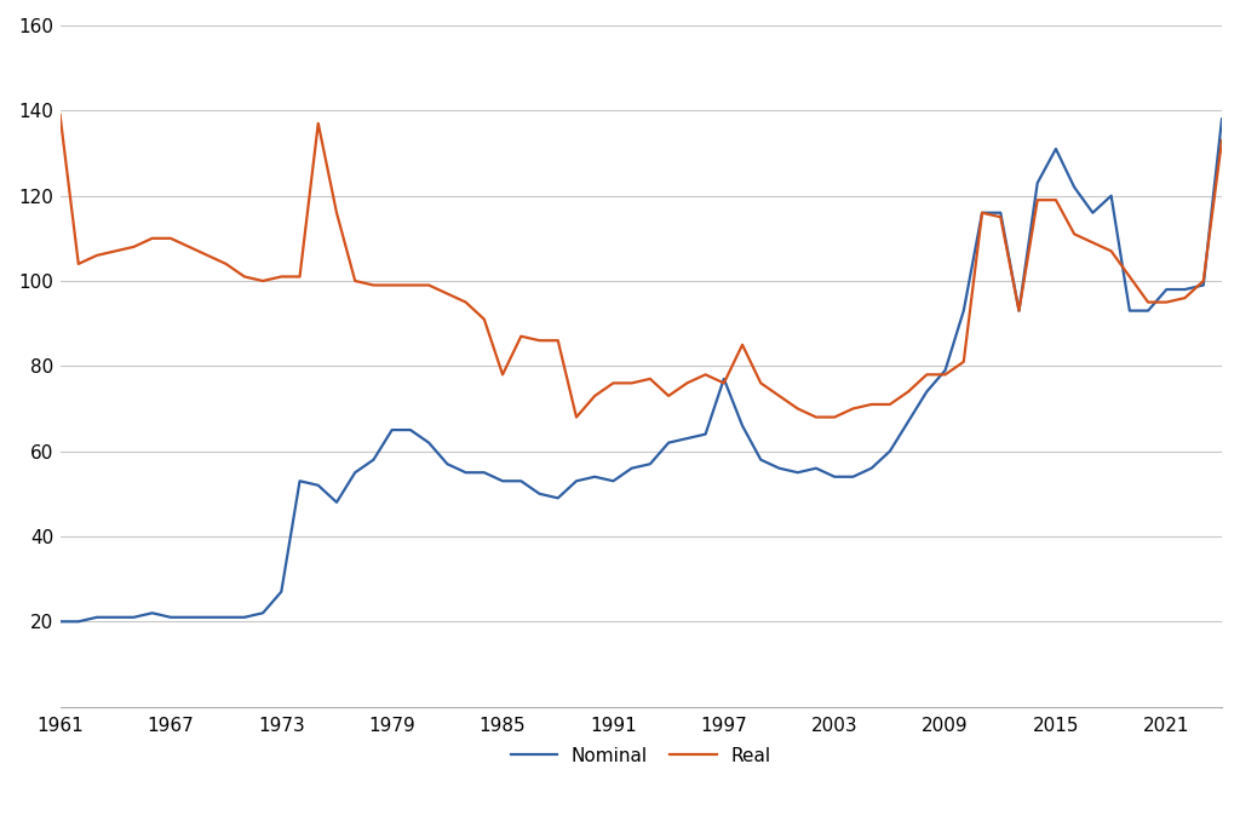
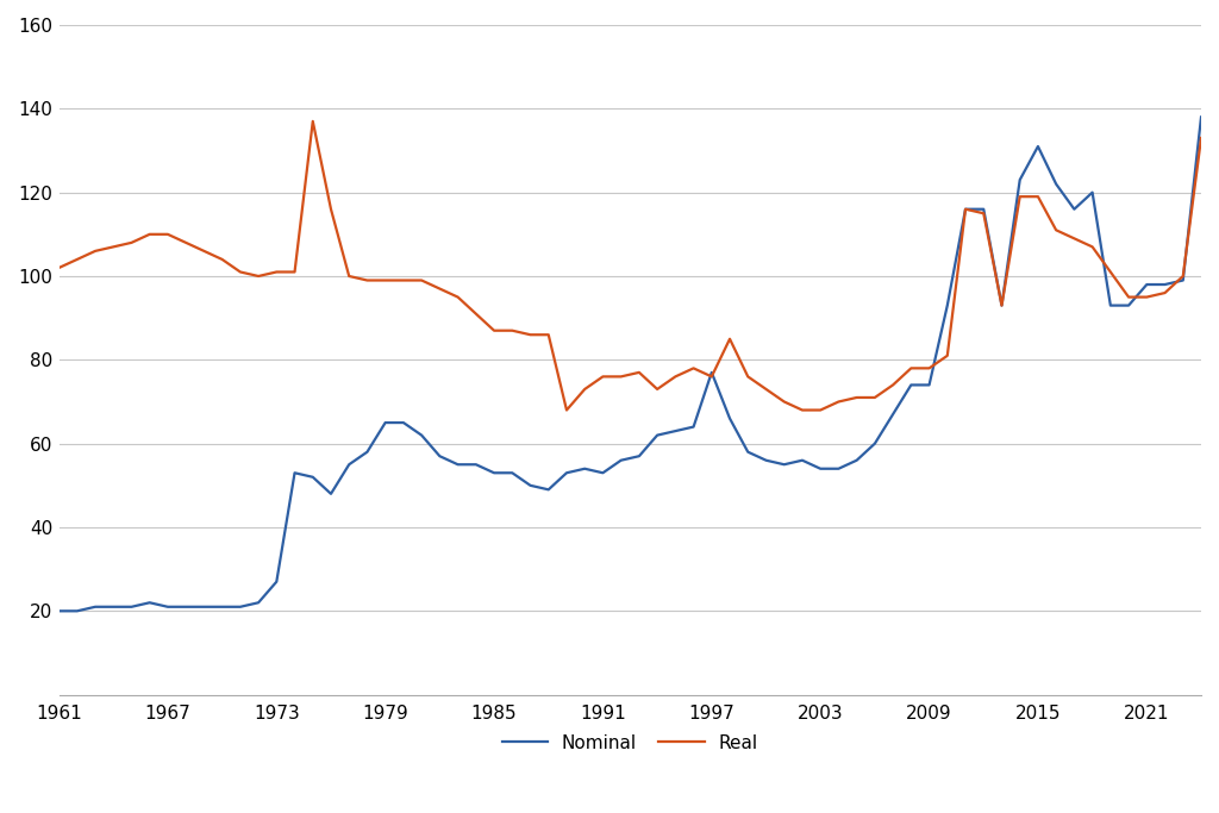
Real/1961: 139 -> 102
Real/1985: 78 -> 87
Nominal/2009: 79 -> 74
